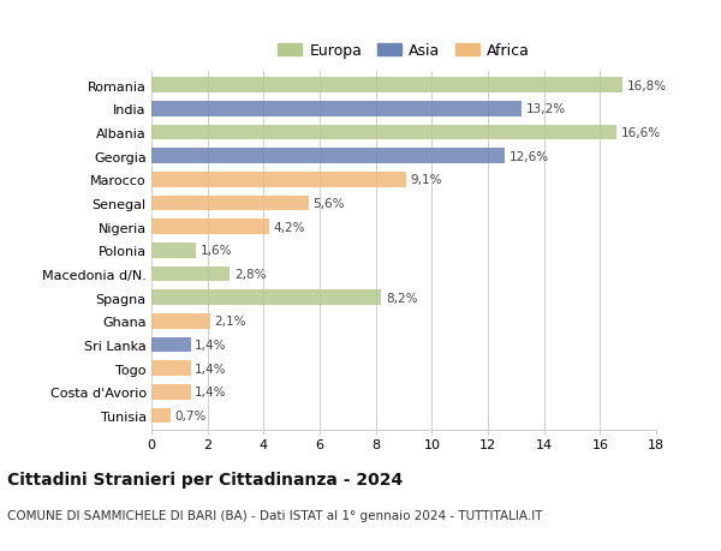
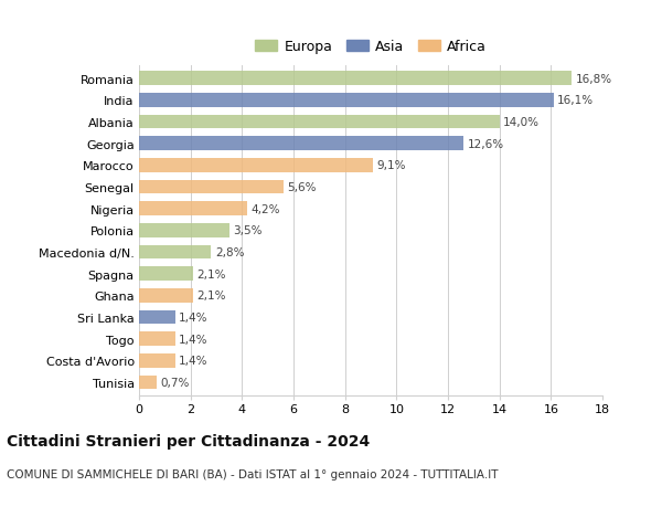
India: 13,2% -> 16,1%
Albania: 16,6% -> 14,0%
Polonia: 1,6% -> 3,5%
Spagna: 8,2% -> 2,1%
